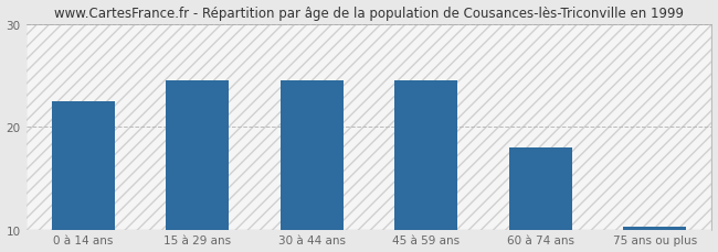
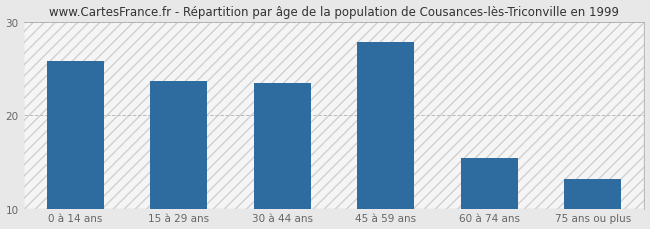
0 à 14 ans: 22.5 -> 25.8
15 à 29 ans: 24.5 -> 23.6
30 à 44 ans: 24.5 -> 23.4
45 à 59 ans: 24.5 -> 27.8
60 à 74 ans: 18.0 -> 15.4
75 ans ou plus: 10.3 -> 13.2
